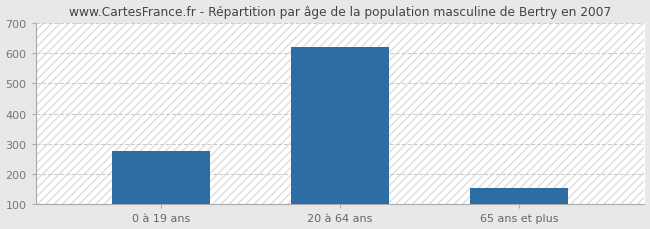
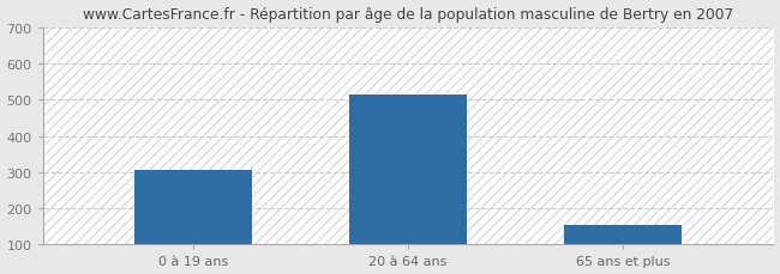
0 à 19 ans: 278 -> 305
20 à 64 ans: 621 -> 515
